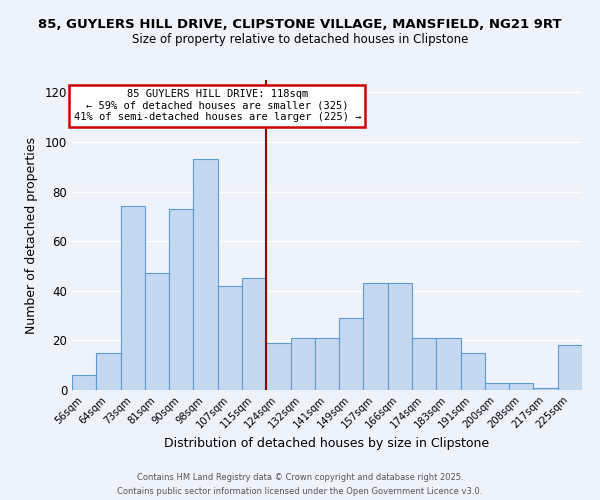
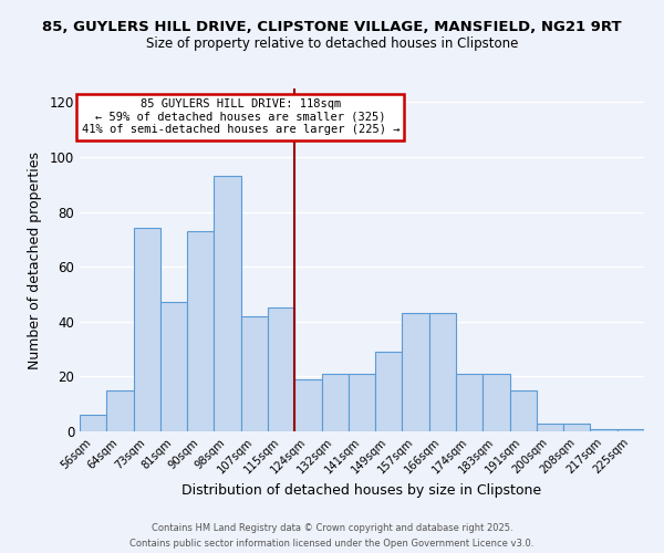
225sqm: 18 -> 1
